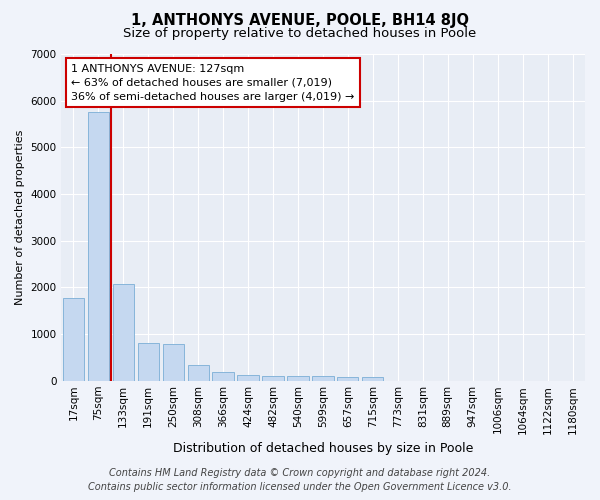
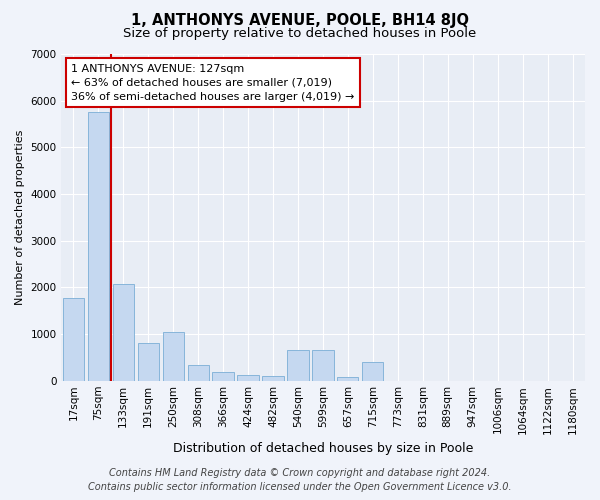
250sqm: 790 -> 1050
540sqm: 100 -> 650
599sqm: 100 -> 650
715sqm: 90 -> 400
